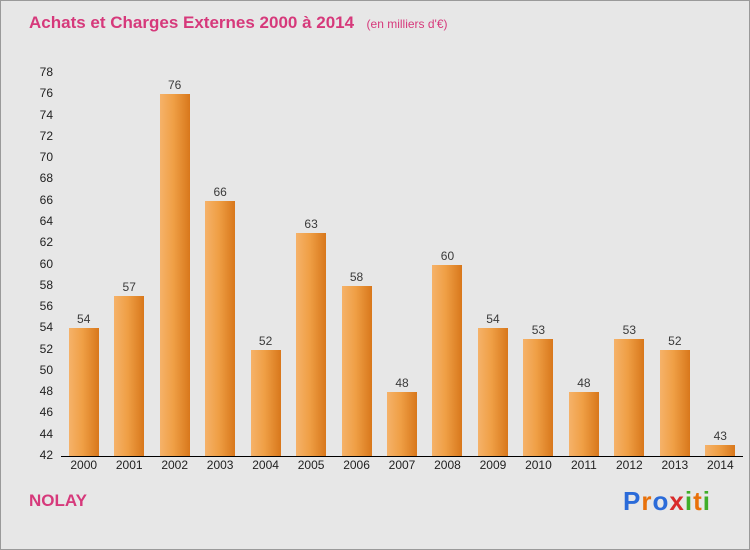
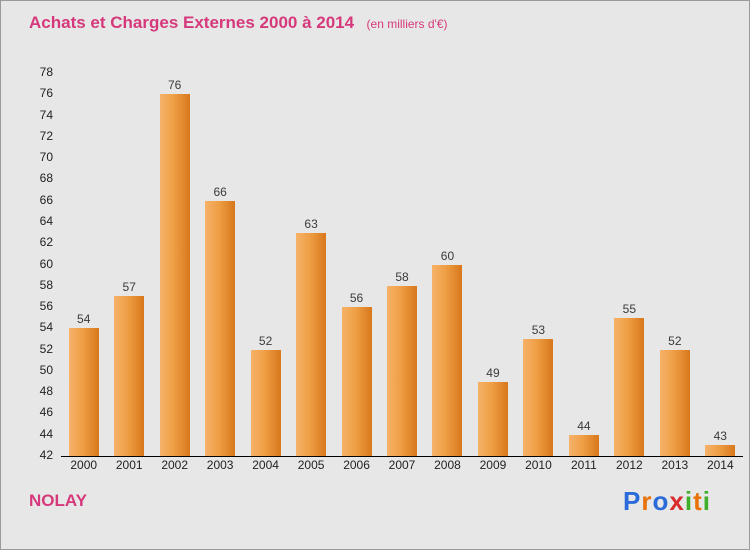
2006: 58 -> 56
2007: 48 -> 58
2009: 54 -> 49
2011: 48 -> 44
2012: 53 -> 55
